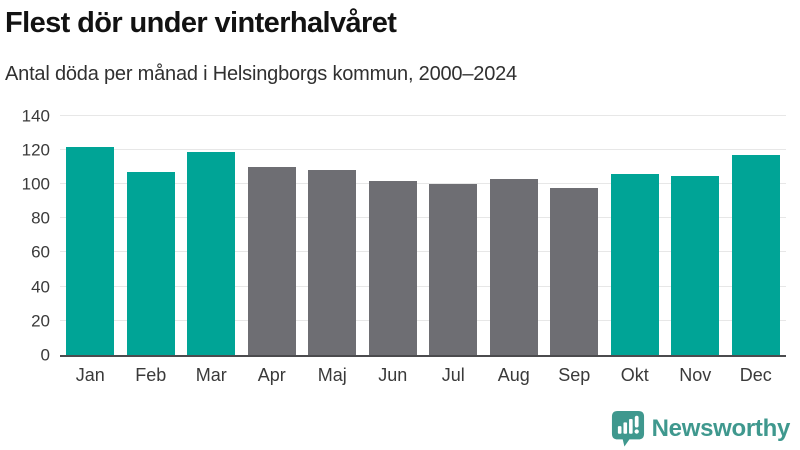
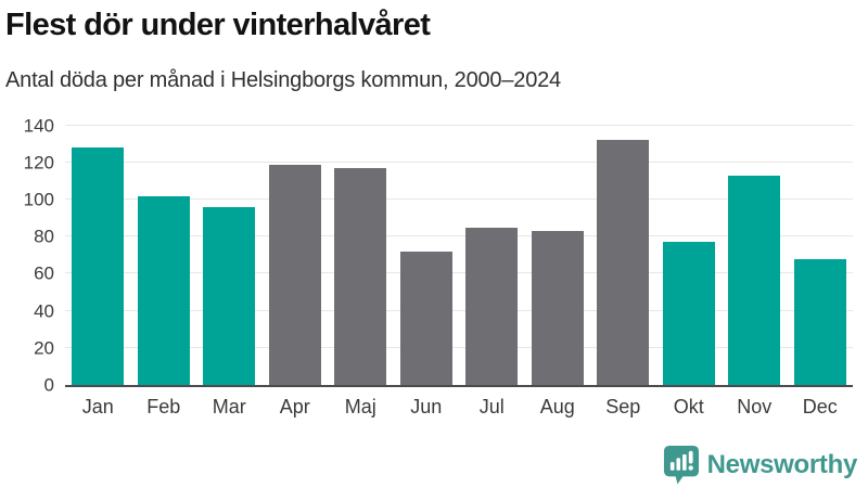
Jan: 122 -> 128
Feb: 107 -> 102
Mar: 119 -> 96
Apr: 110 -> 119
Maj: 108 -> 117
Jun: 102 -> 72
Jul: 100 -> 85
Aug: 103 -> 83
Sep: 98 -> 132
Okt: 106 -> 77
Nov: 105 -> 113
Dec: 117 -> 68
